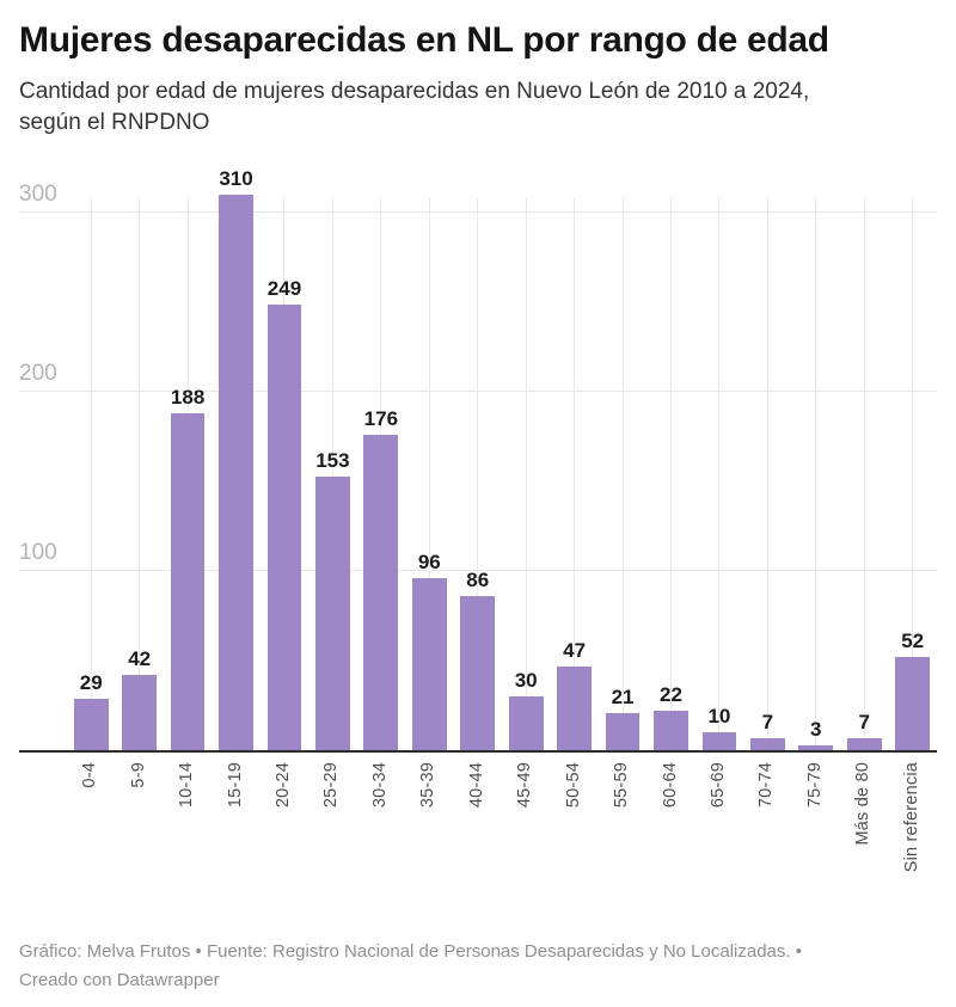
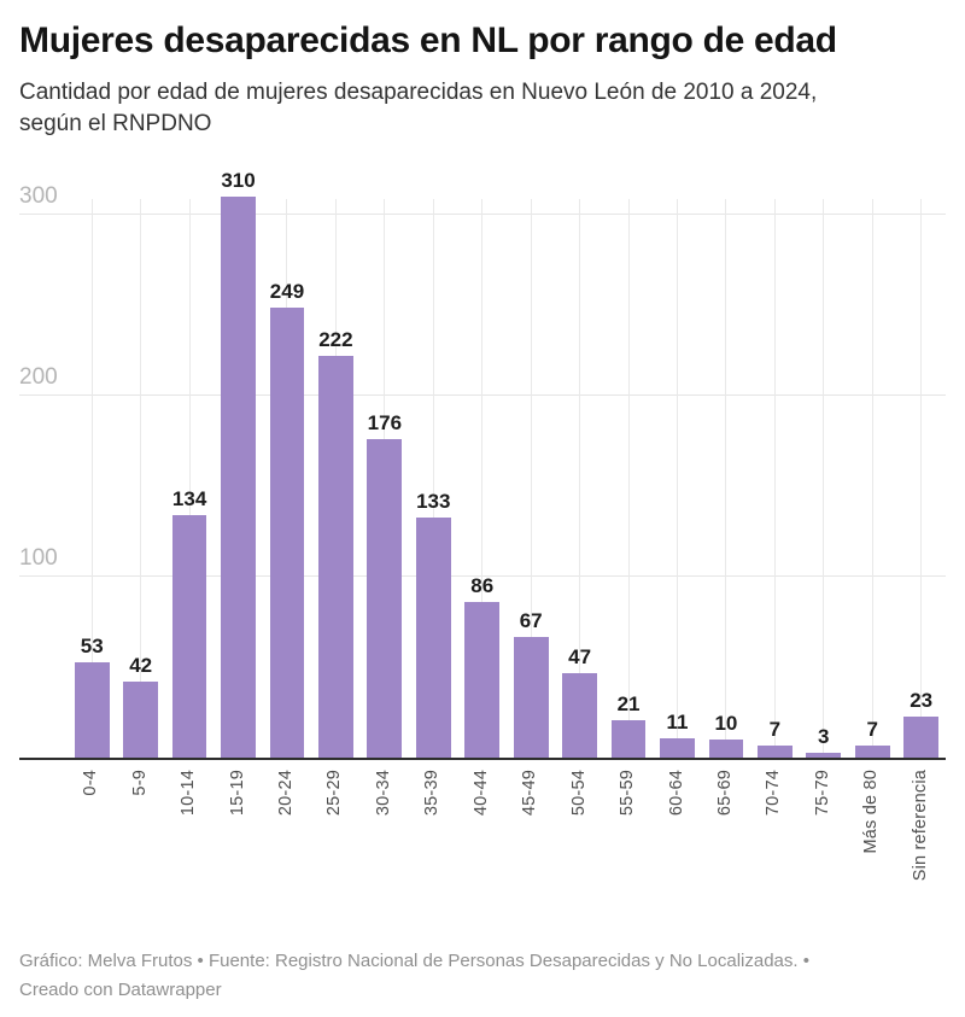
0-4: 29 -> 53
10-14: 188 -> 134
25-29: 153 -> 222
35-39: 96 -> 133
45-49: 30 -> 67
60-64: 22 -> 11
Sin referencia: 52 -> 23
